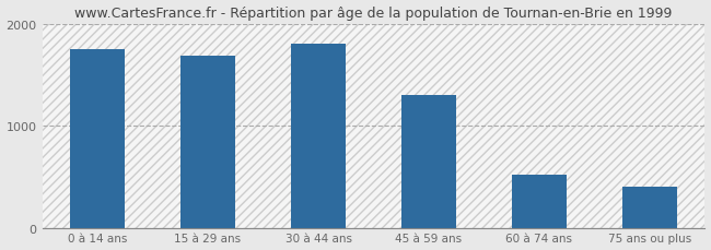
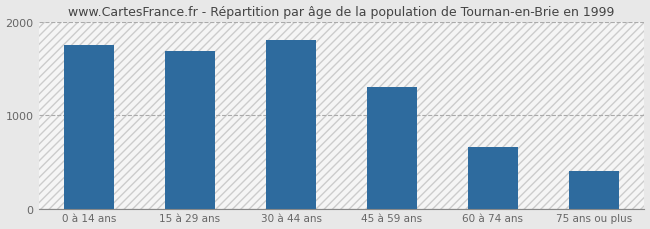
60 à 74 ans: 520 -> 660
